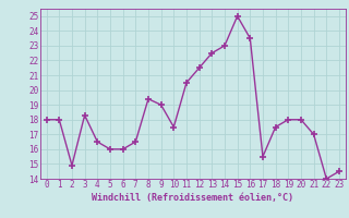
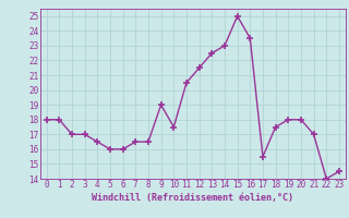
2: 14.9 -> 17.0
3: 18.3 -> 17.0
8: 19.4 -> 16.5
